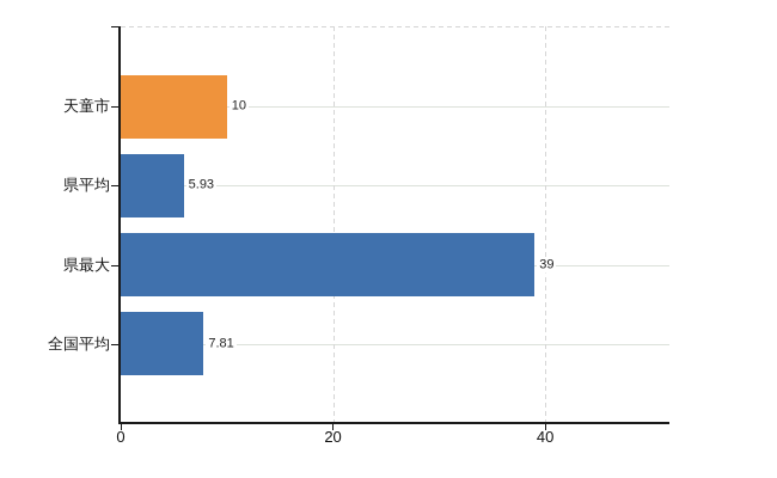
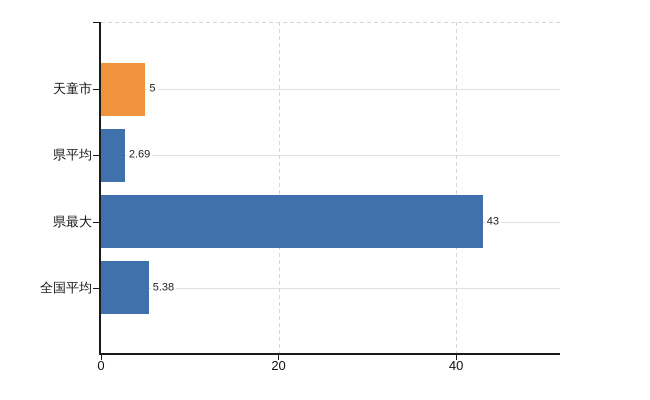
天童市: 10 -> 5
県平均: 5.93 -> 2.69
県最大: 39 -> 43
全国平均: 7.81 -> 5.38
